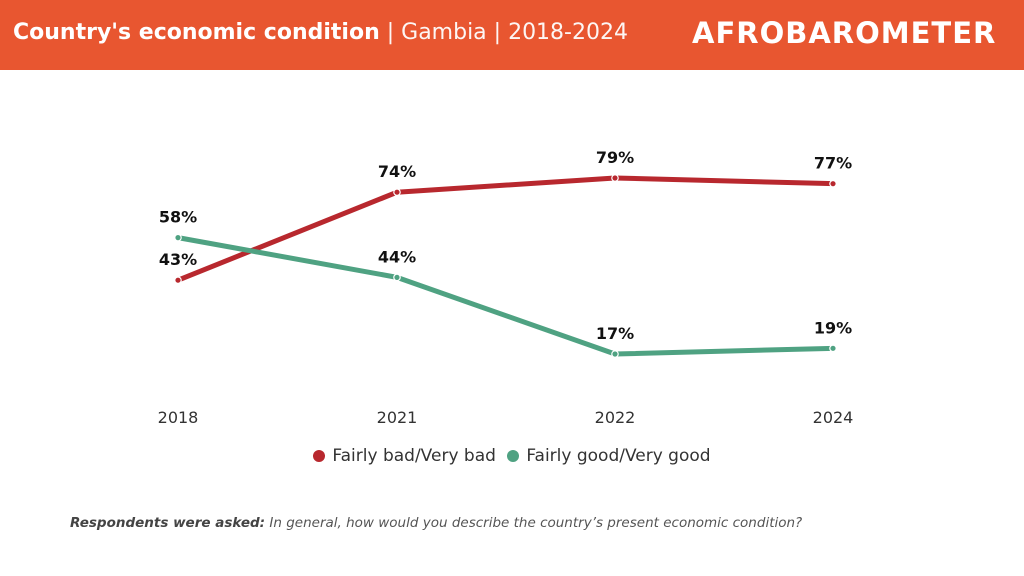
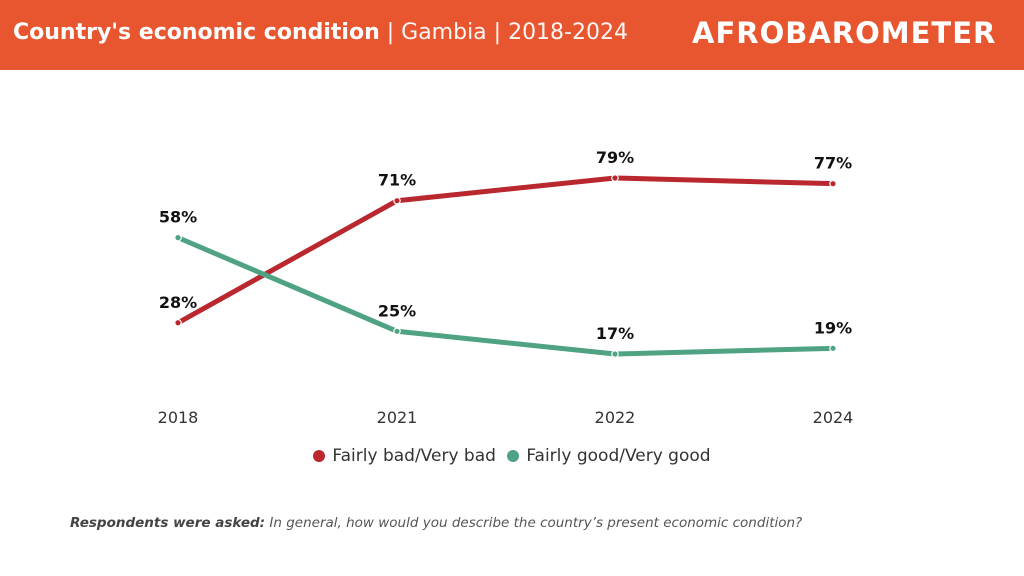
Fairly bad/Very bad/2018: 43% -> 28%
Fairly bad/Very bad/2021: 74% -> 71%
Fairly good/Very good/2021: 44% -> 25%
